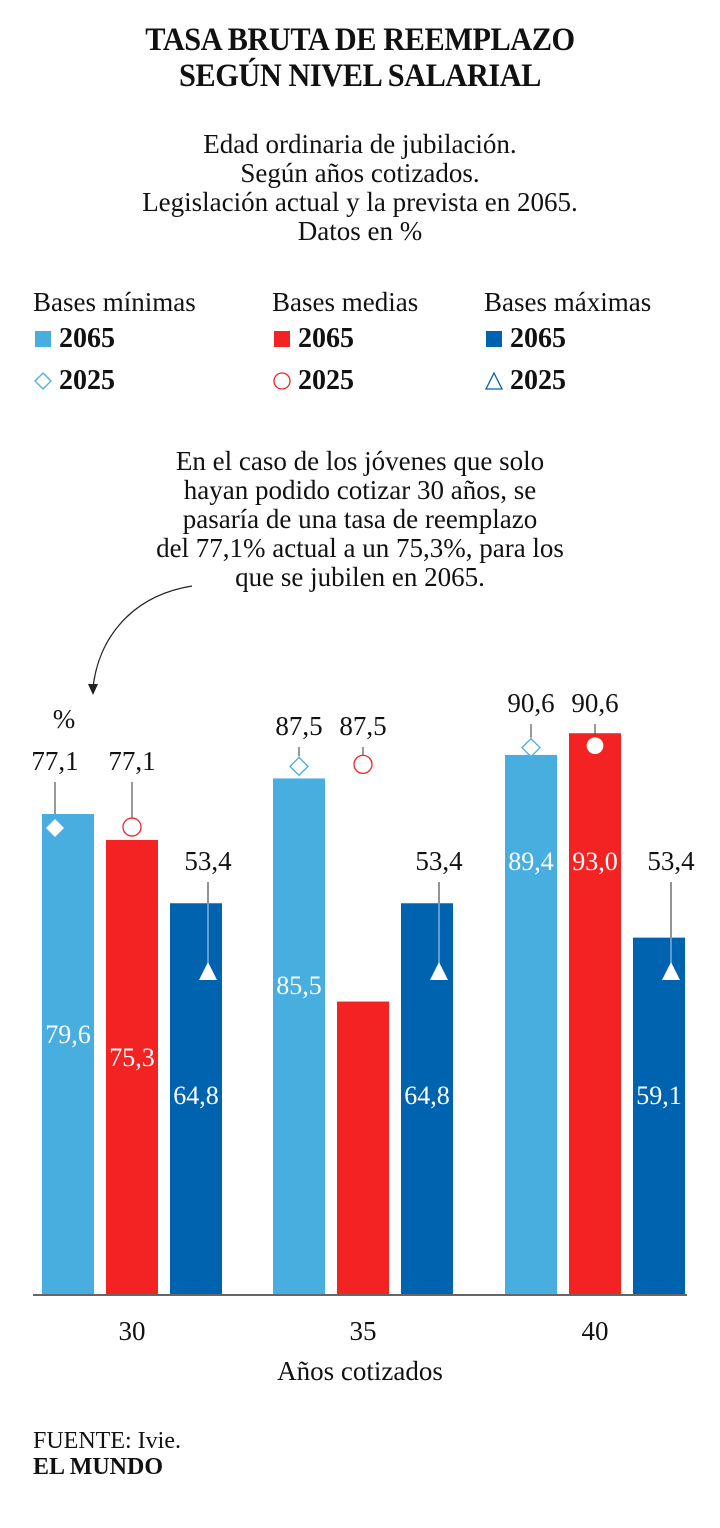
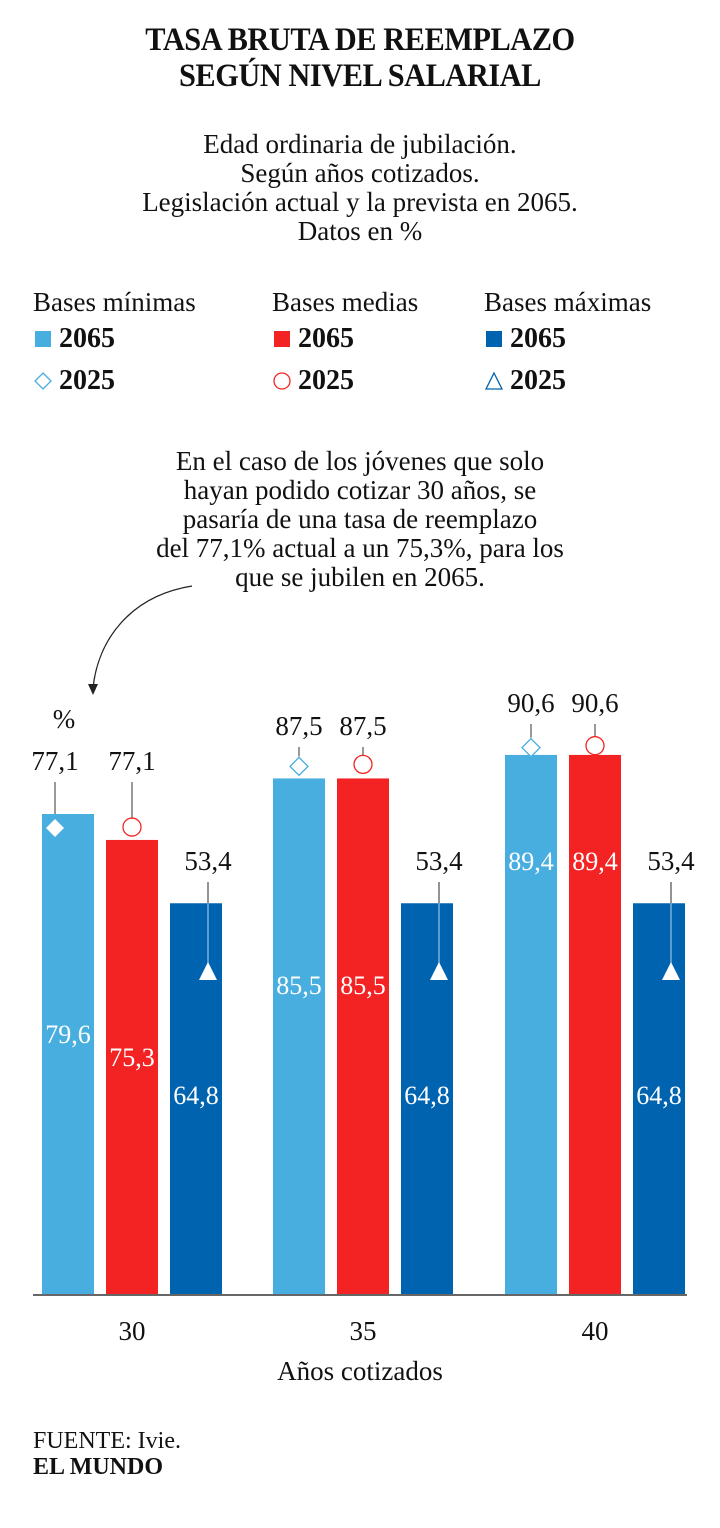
Bases medias 2065/35: 48,5 -> 85,5
Bases medias 2065/40: 93,0 -> 89,4
Bases máximas 2065/40: 59,1 -> 64,8
